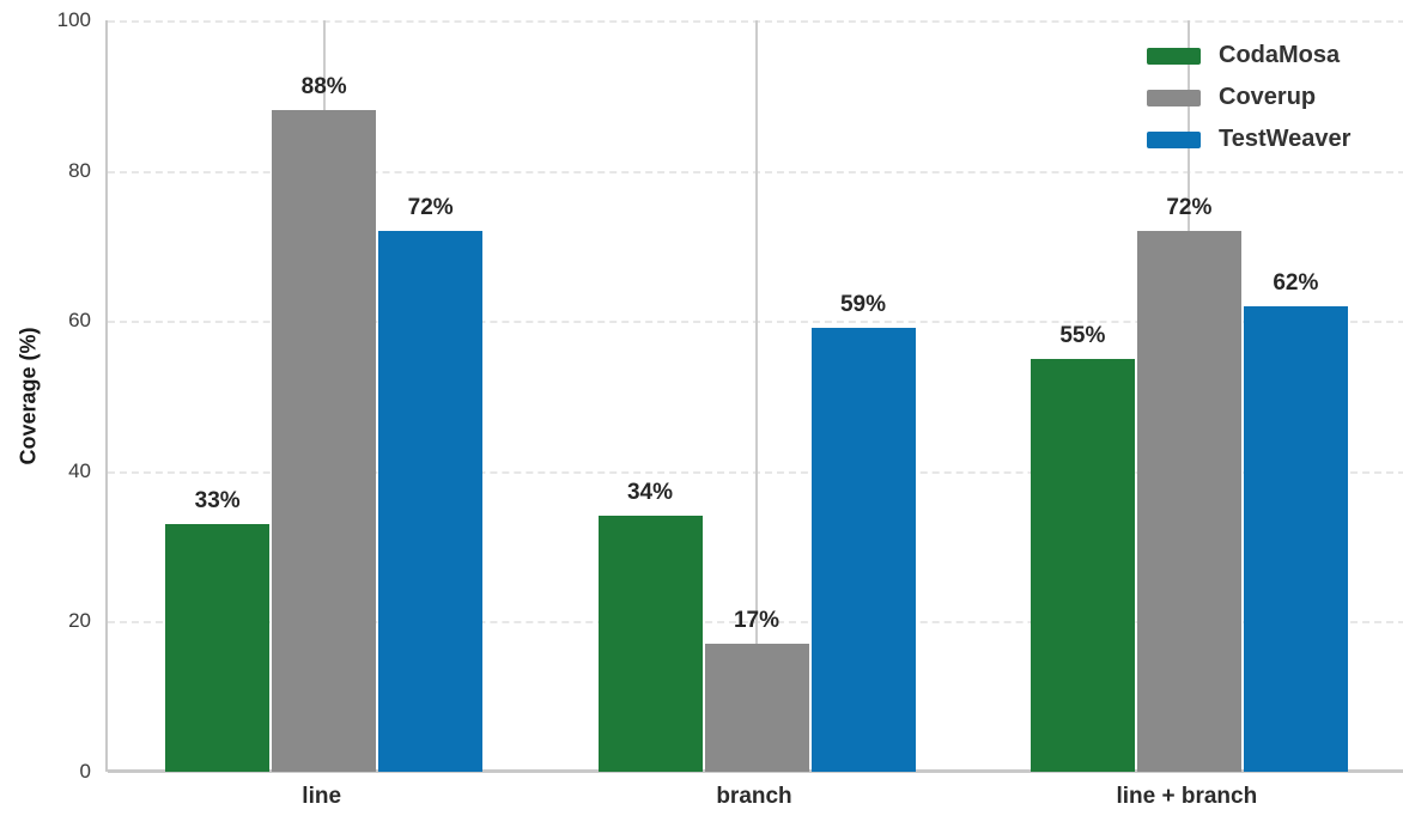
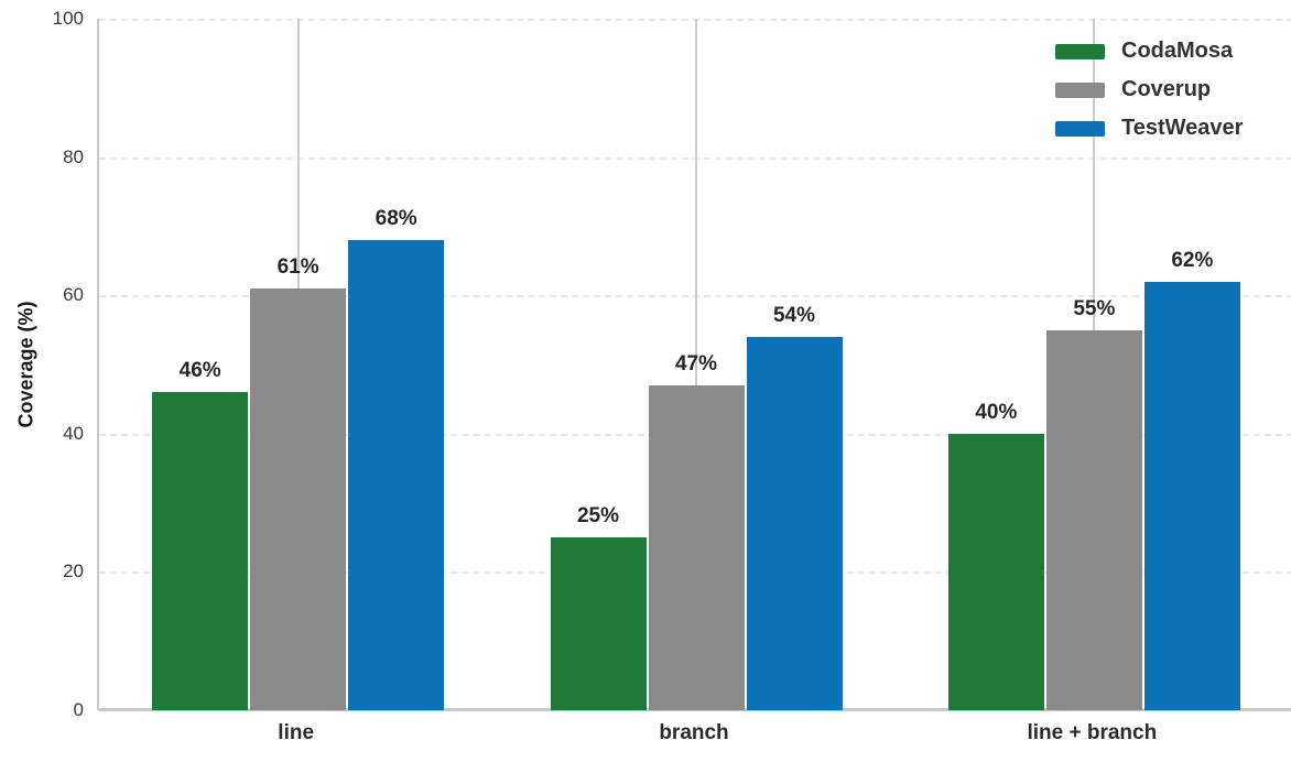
CodaMosa/line: 33% -> 46%
Coverup/line: 88% -> 61%
TestWeaver/line: 72% -> 68%
CodaMosa/branch: 34% -> 25%
Coverup/branch: 17% -> 47%
TestWeaver/branch: 59% -> 54%
CodaMosa/line + branch: 55% -> 40%
Coverup/line + branch: 72% -> 55%
